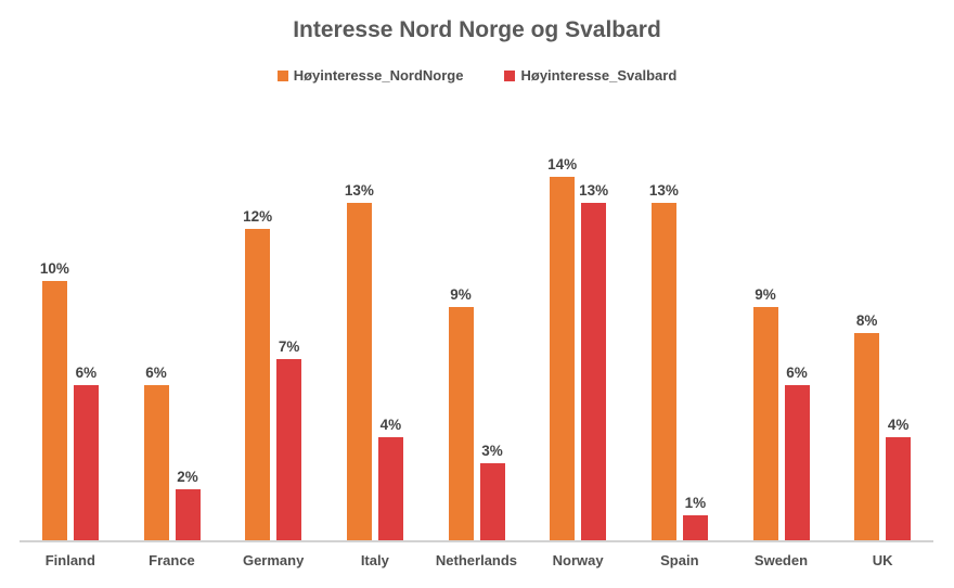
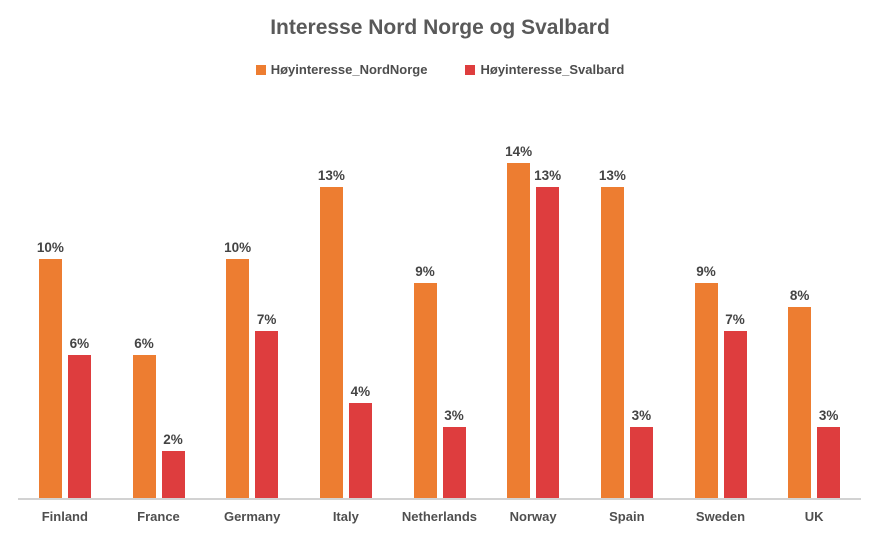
Høyinteresse_NordNorge/Germany: 12% -> 10%
Høyinteresse_Svalbard/Spain: 1% -> 3%
Høyinteresse_Svalbard/Sweden: 6% -> 7%
Høyinteresse_Svalbard/UK: 4% -> 3%
